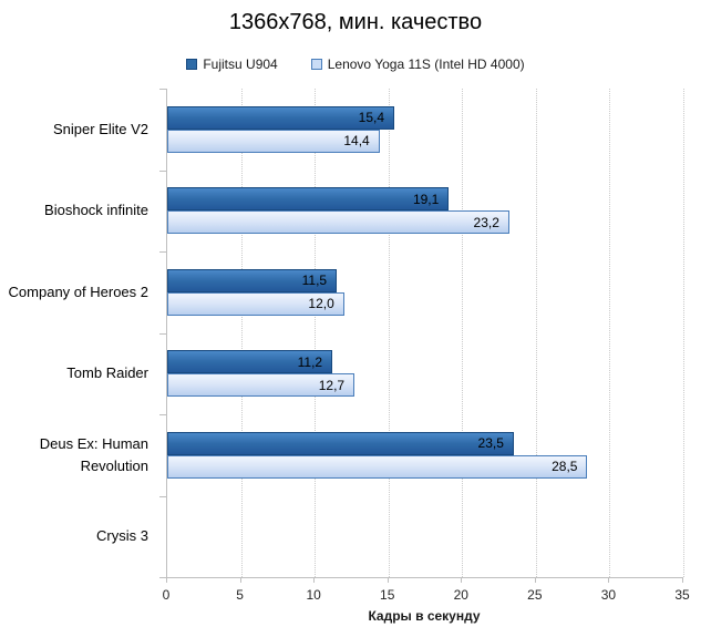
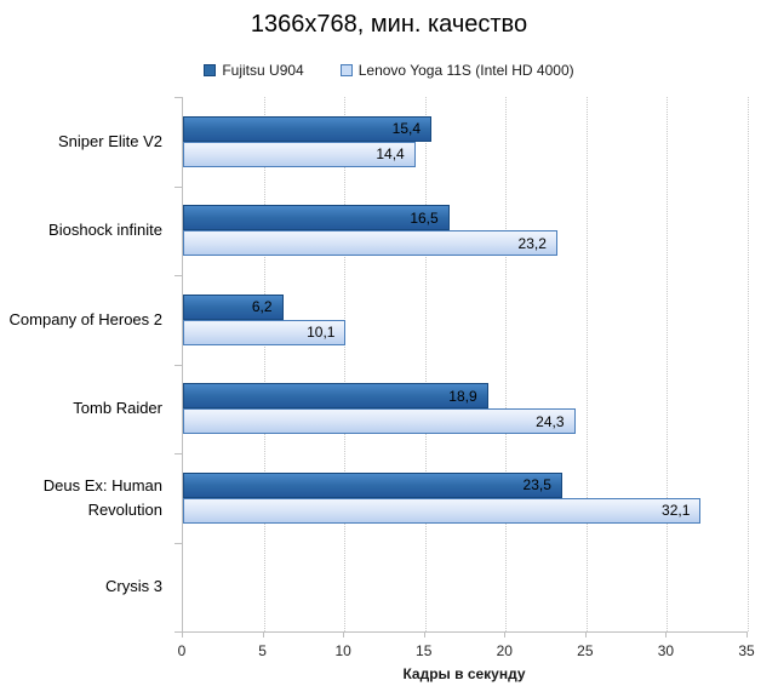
Fujitsu U904/Bioshock infinite: 19,1 -> 16,5
Fujitsu U904/Company of Heroes 2: 11,5 -> 6,2
Lenovo Yoga 11S (Intel HD 4000)/Company of Heroes 2: 12,0 -> 10,1
Fujitsu U904/Tomb Raider: 11,2 -> 18,9
Lenovo Yoga 11S (Intel HD 4000)/Tomb Raider: 12,7 -> 24,3
Lenovo Yoga 11S (Intel HD 4000)/Deus Ex: Human Revolution: 28,5 -> 32,1
